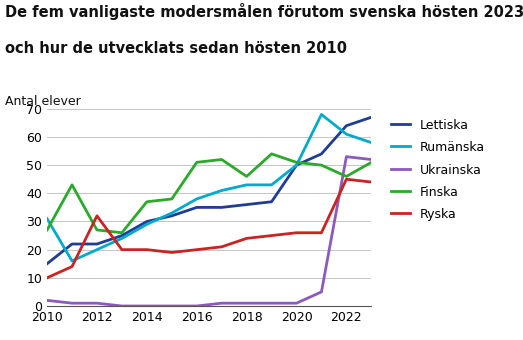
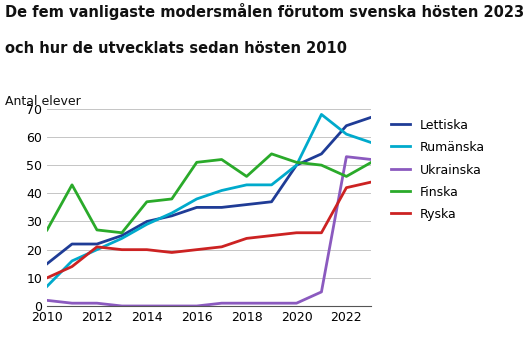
Rumänska/2010: 31 -> 7
Ryska/2012: 32 -> 21
Ryska/2022: 45 -> 42
